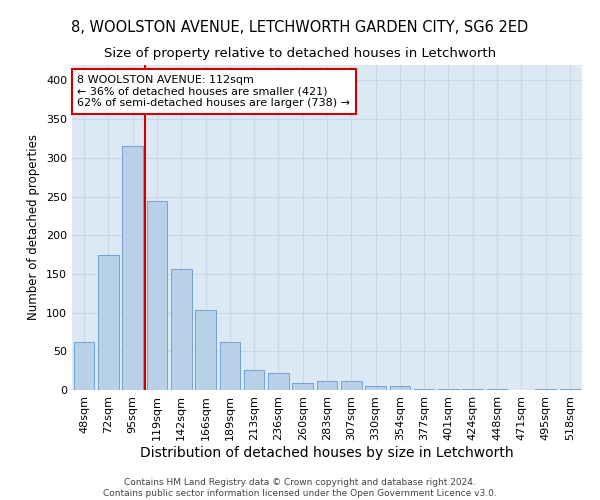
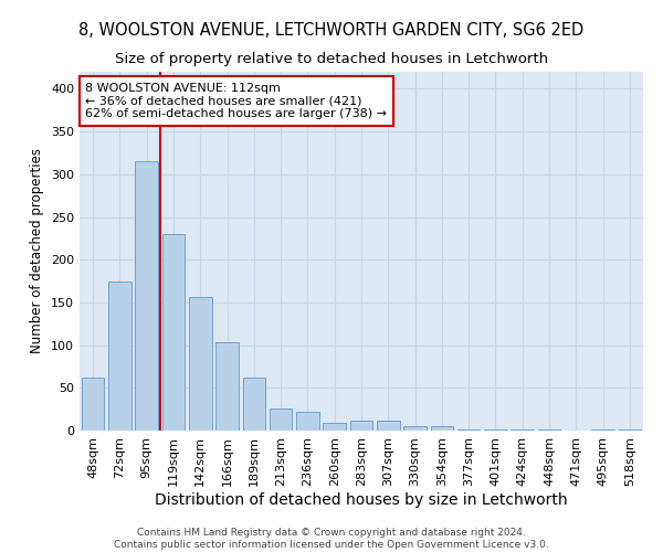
119sqm: 244 -> 230
